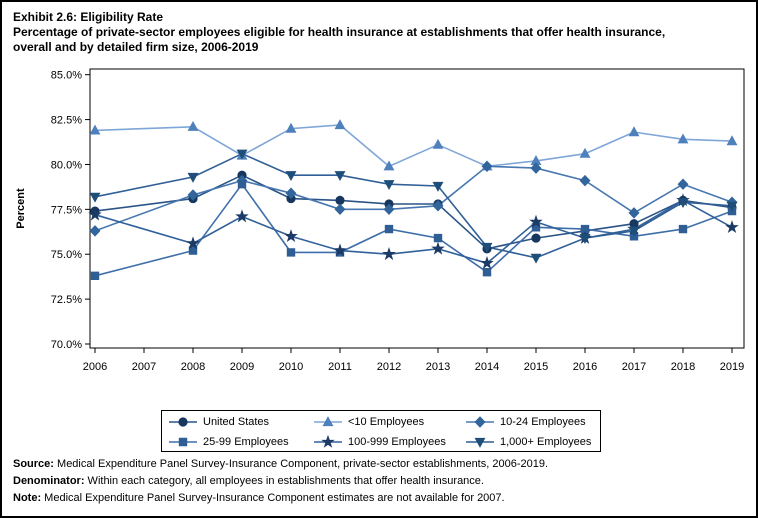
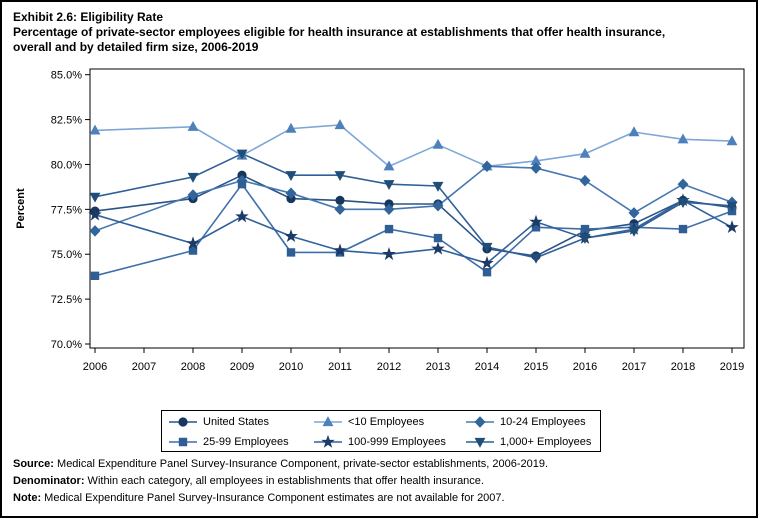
United States/2015: 75.9% -> 74.9%
25-99 Employees/2017: 76.0% -> 76.5%
